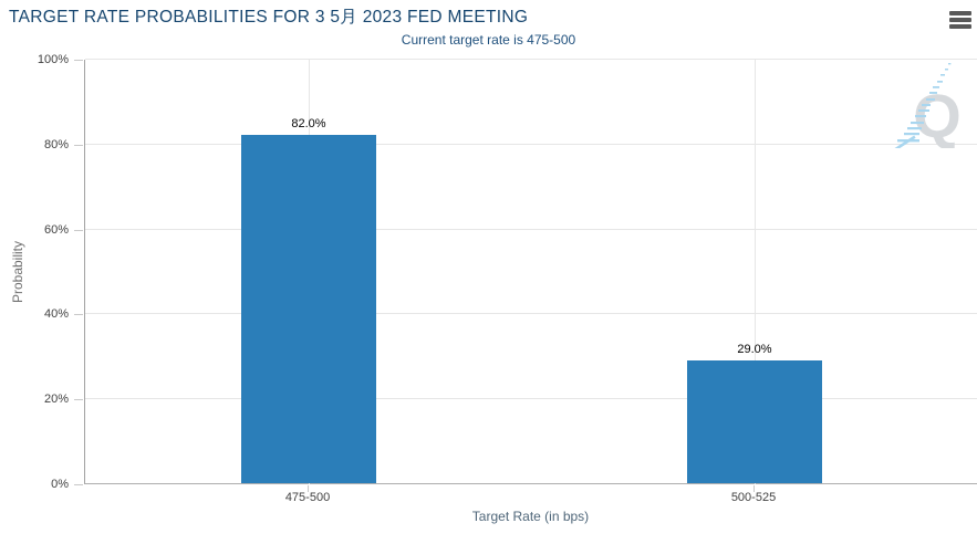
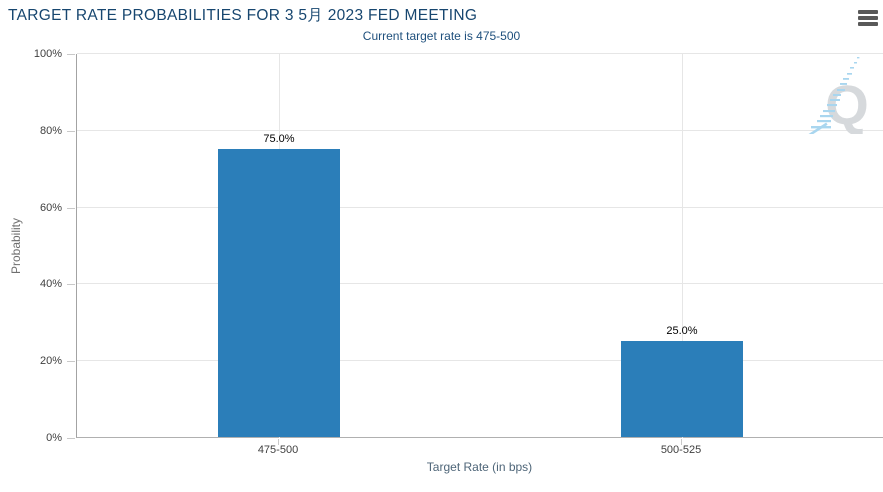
475-500: 82.0% -> 75.0%
500-525: 29.0% -> 25.0%
